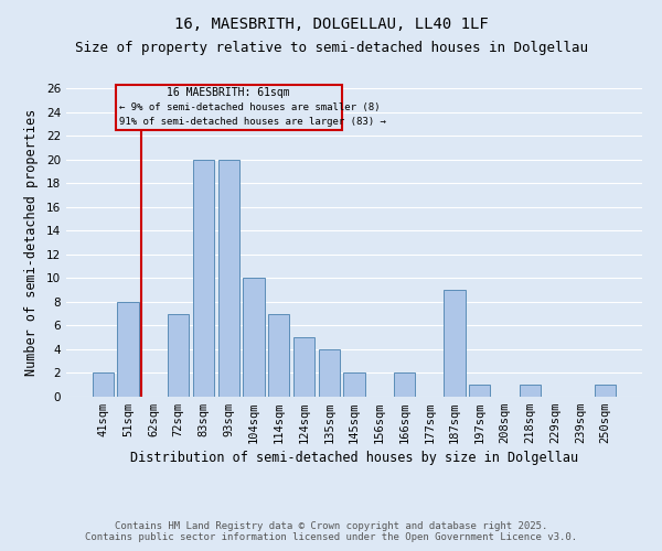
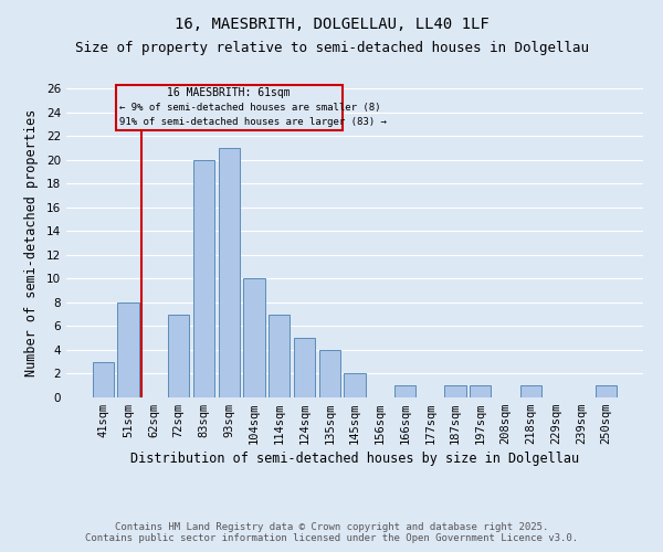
41sqm: 2 -> 3
93sqm: 20 -> 21
166sqm: 2 -> 1
187sqm: 9 -> 1
